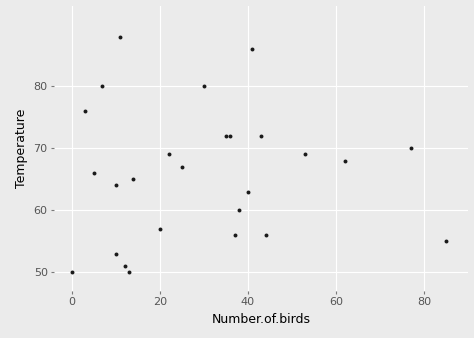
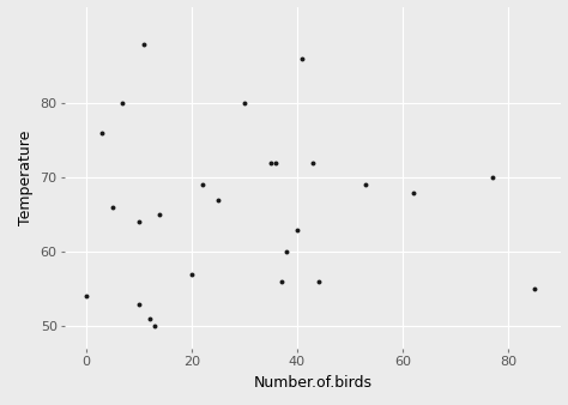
0: 50 -> 54
